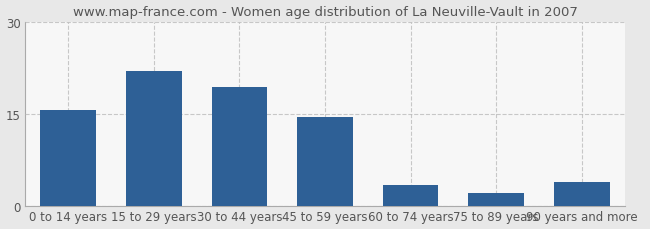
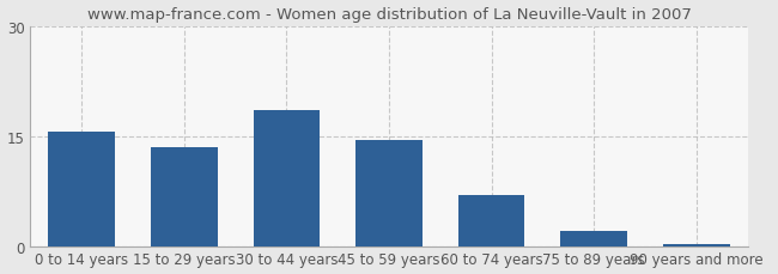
15 to 29 years: 22.0 -> 13.5
30 to 44 years: 19.4 -> 18.5
60 to 74 years: 3.4 -> 7.0
90 years and more: 3.8 -> 0.3
